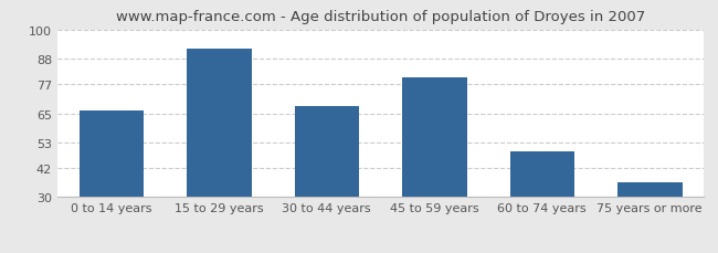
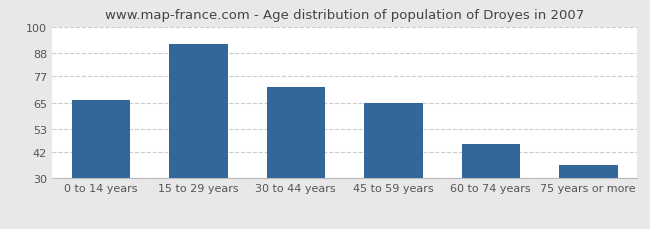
30 to 44 years: 68 -> 72
45 to 59 years: 80 -> 65
60 to 74 years: 49 -> 46
